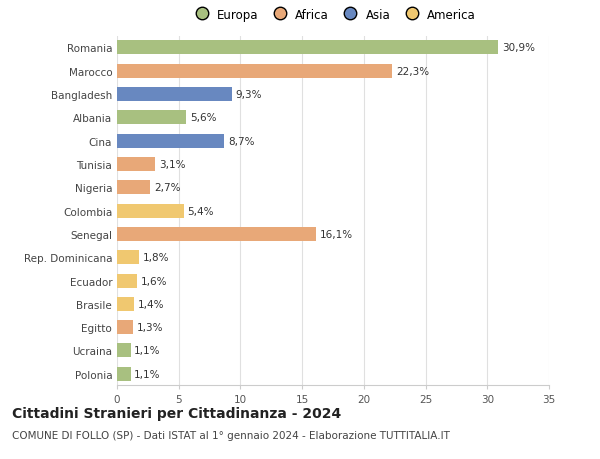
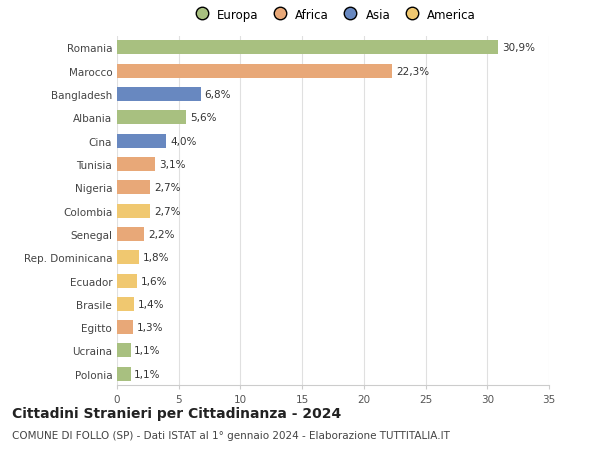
Bangladesh: 9,3% -> 6,8%
Cina: 8,7% -> 4,0%
Colombia: 5,4% -> 2,7%
Senegal: 16,1% -> 2,2%
